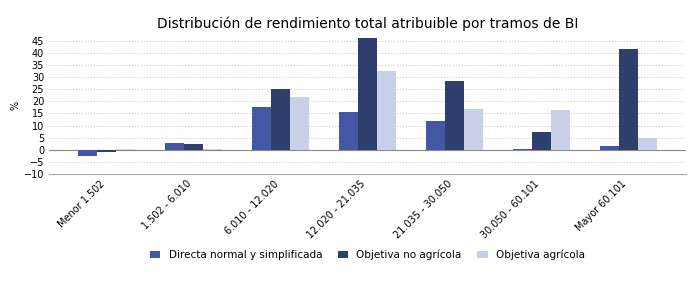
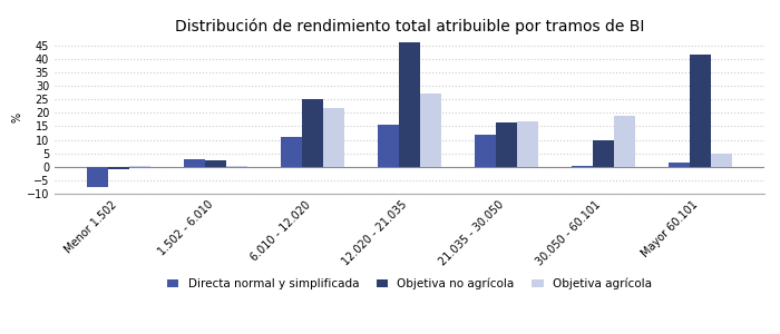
Directa normal y simplificada/Menor 1.502: -2.5 -> -7.5
Directa normal y simplificada/6.010 - 12.020: 17.5 -> 11.0
Objetiva agrícola/12.020 - 21.035: 32.5 -> 27.0
Objetiva no agrícola/21.035 - 30.050: 28.5 -> 16.5
Objetiva no agrícola/30.050 - 60.101: 7.5 -> 10.0
Objetiva agrícola/30.050 - 60.101: 16.5 -> 19.0
